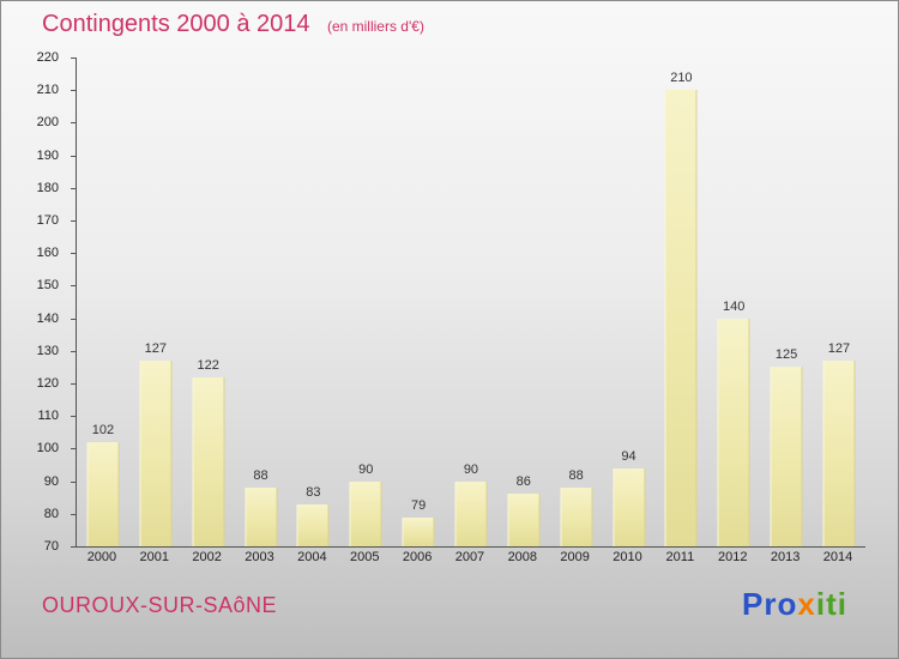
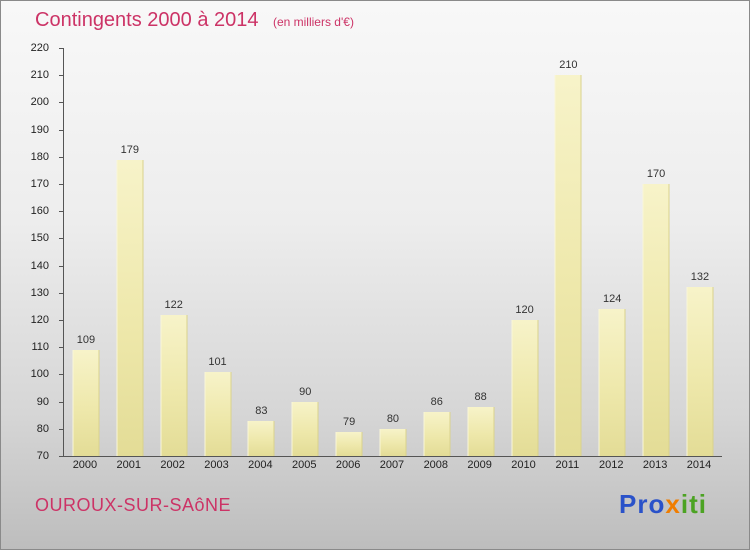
2000: 102 -> 109
2001: 127 -> 179
2003: 88 -> 101
2007: 90 -> 80
2010: 94 -> 120
2012: 140 -> 124
2013: 125 -> 170
2014: 127 -> 132
